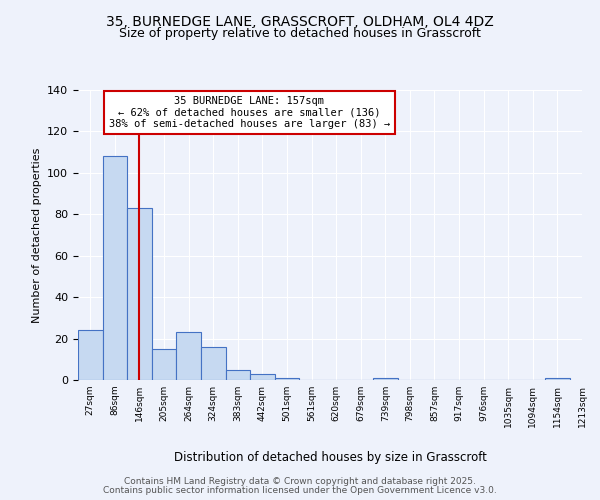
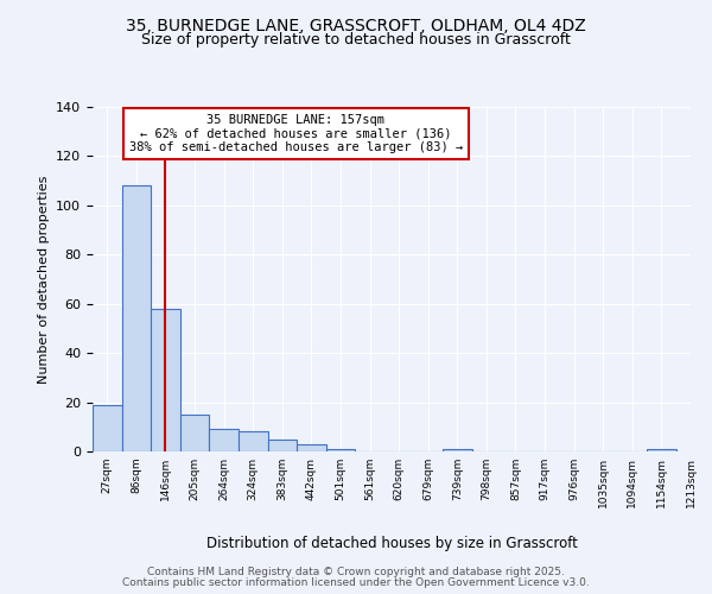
27sqm: 24 -> 19
146sqm: 83 -> 58
264sqm: 23 -> 9
324sqm: 16 -> 8
